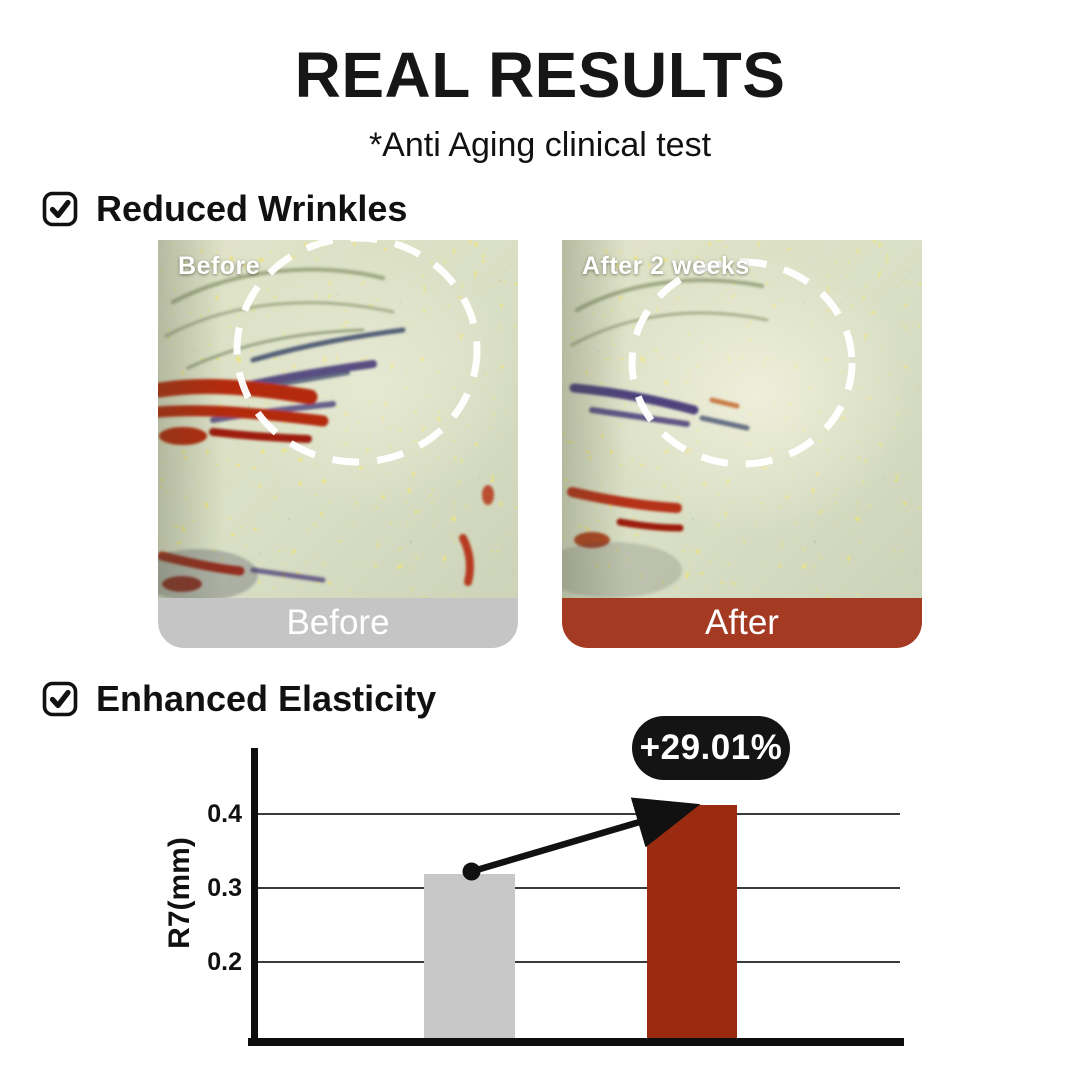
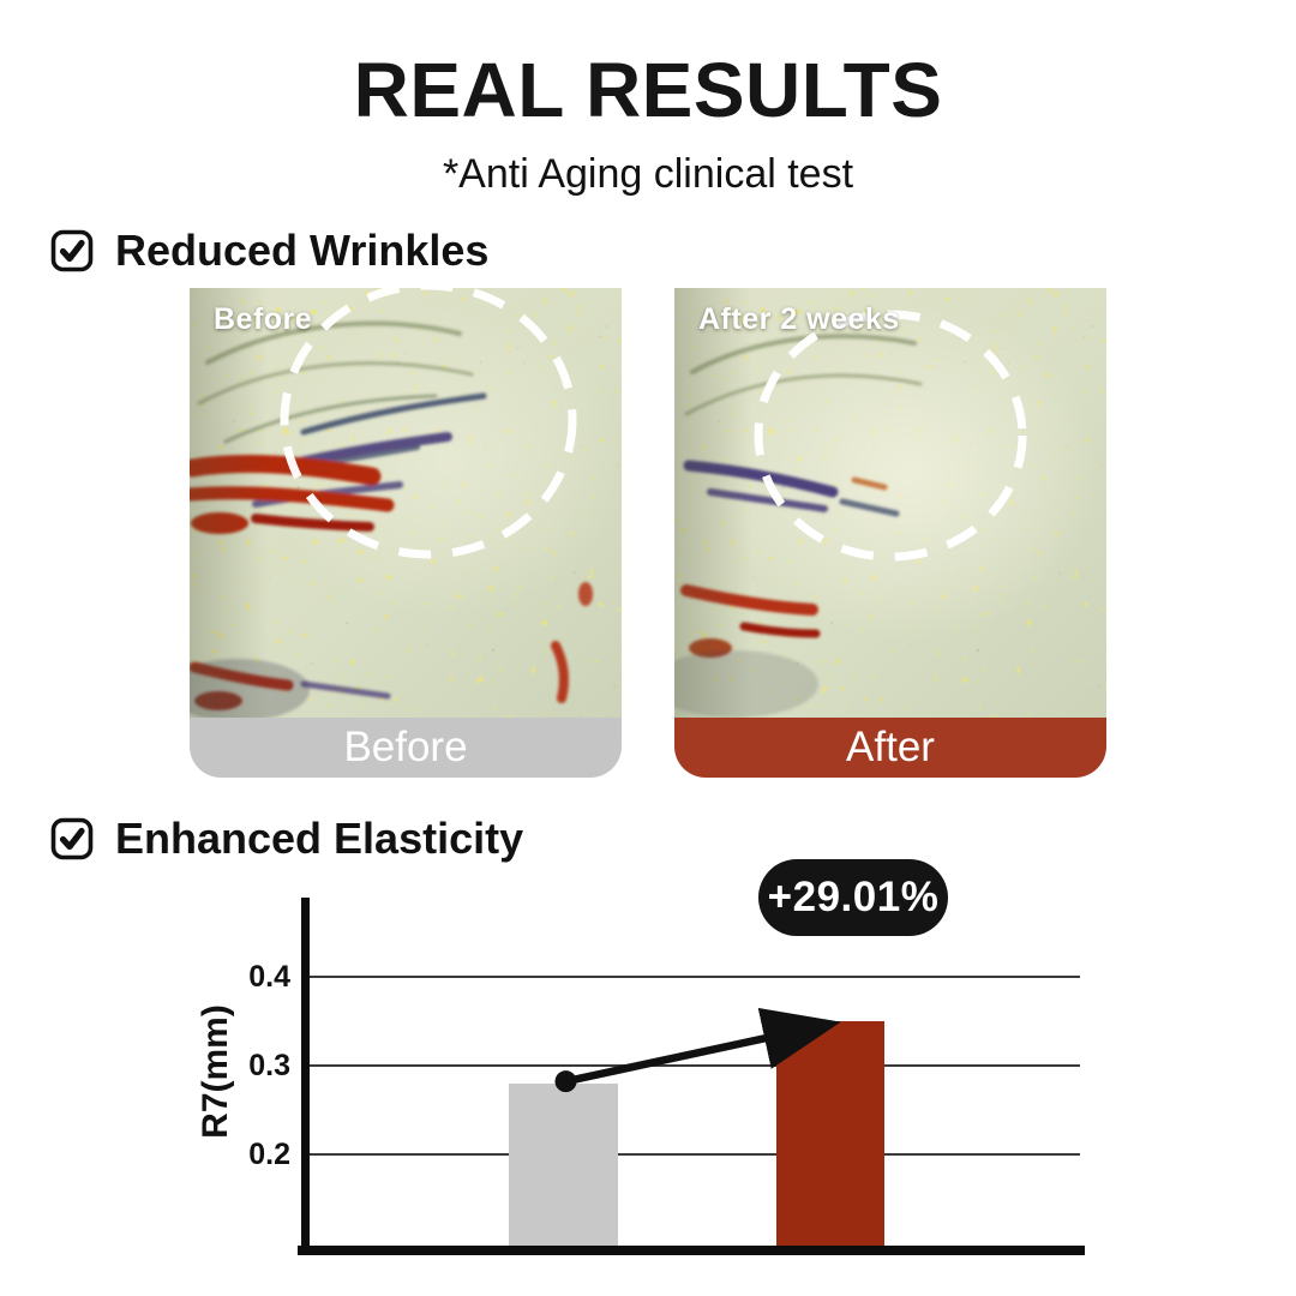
Before: 0.32 -> 0.28
After: 0.41 -> 0.35
